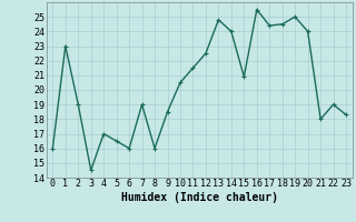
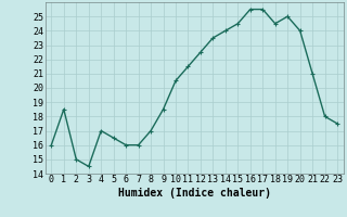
1: 23.0 -> 18.5
2: 19.0 -> 15.0
7: 19.0 -> 16.0
8: 16.0 -> 17.0
13: 24.8 -> 23.5
15: 20.9 -> 24.5
17: 24.4 -> 25.5
21: 18.0 -> 21.0
22: 19.0 -> 18.0
23: 18.3 -> 17.5
